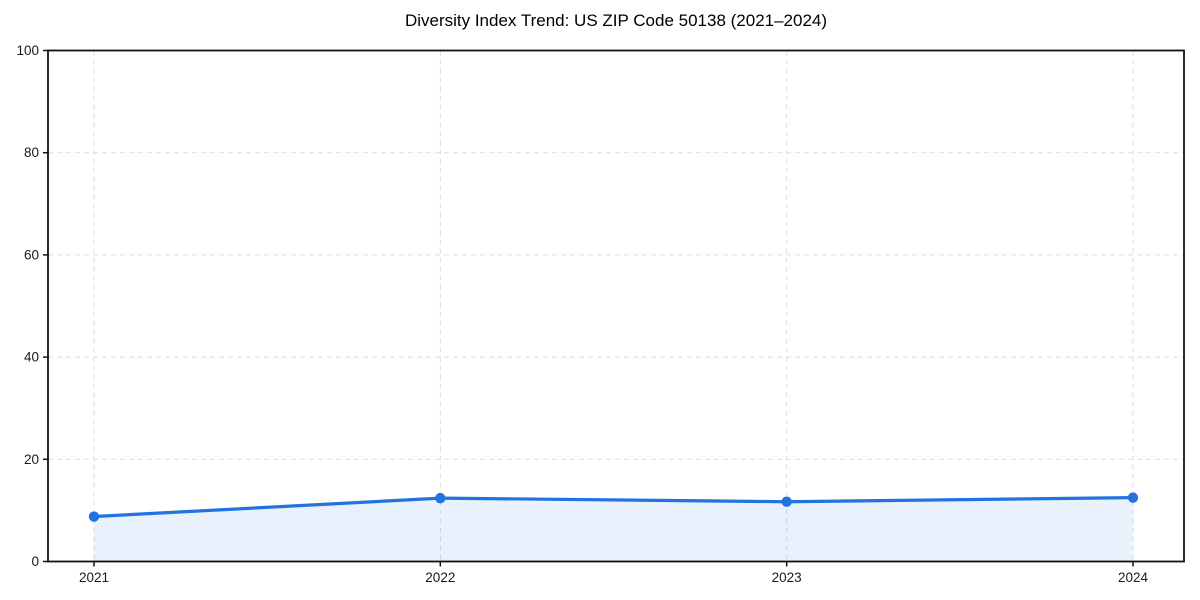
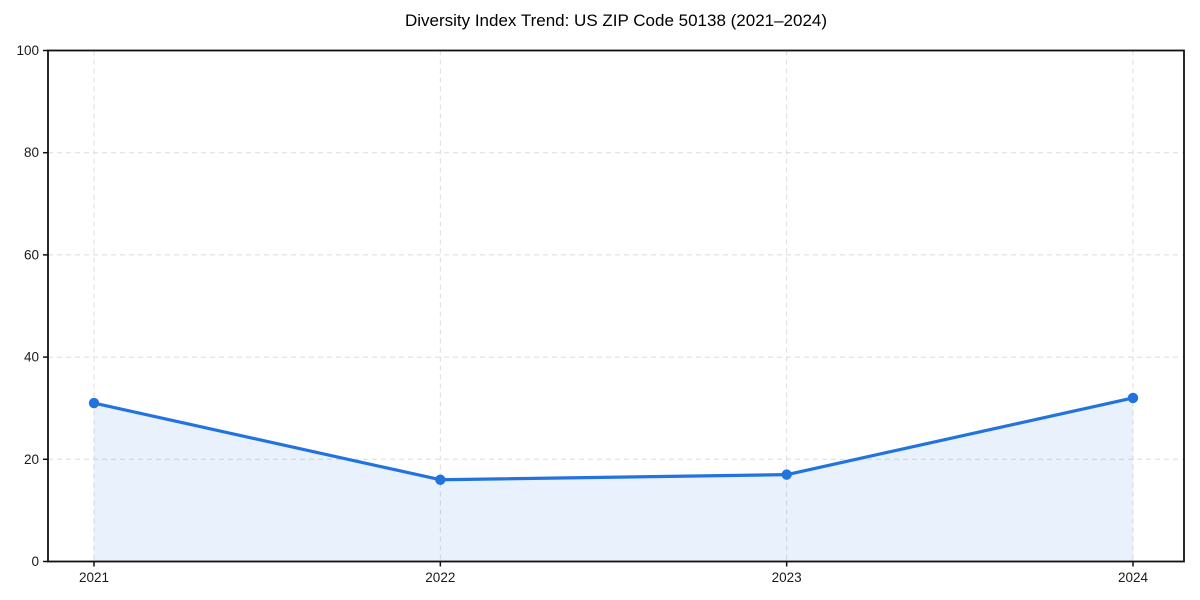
2021: 9 -> 31
2022: 12 -> 16
2023: 12 -> 17
2024: 12 -> 32
